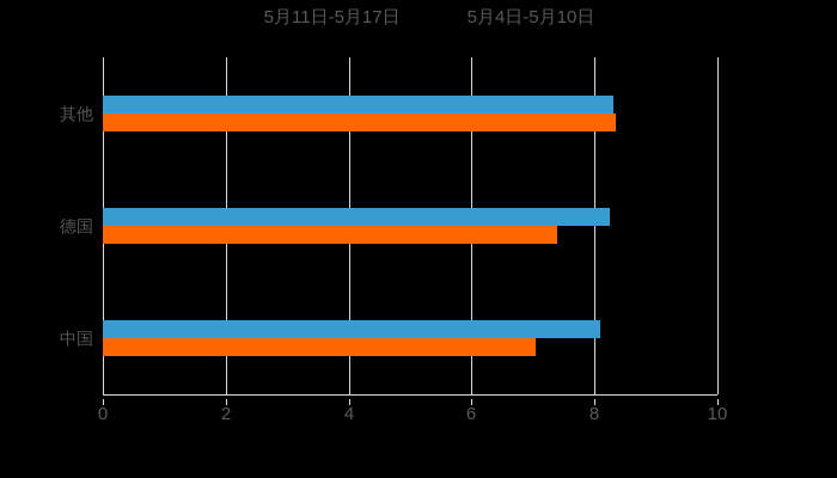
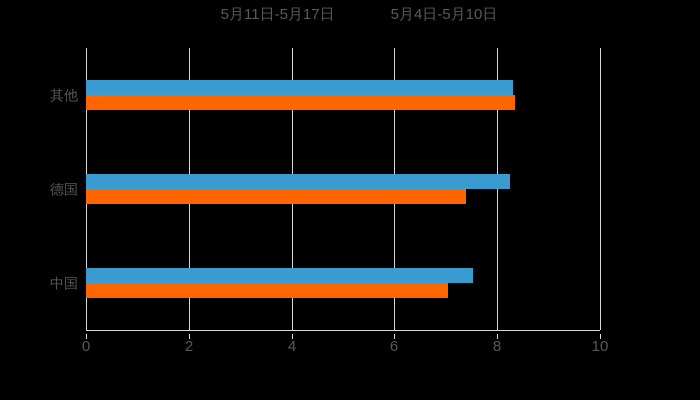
5月11日-5月17日/中国: 8.1 -> 7.5
